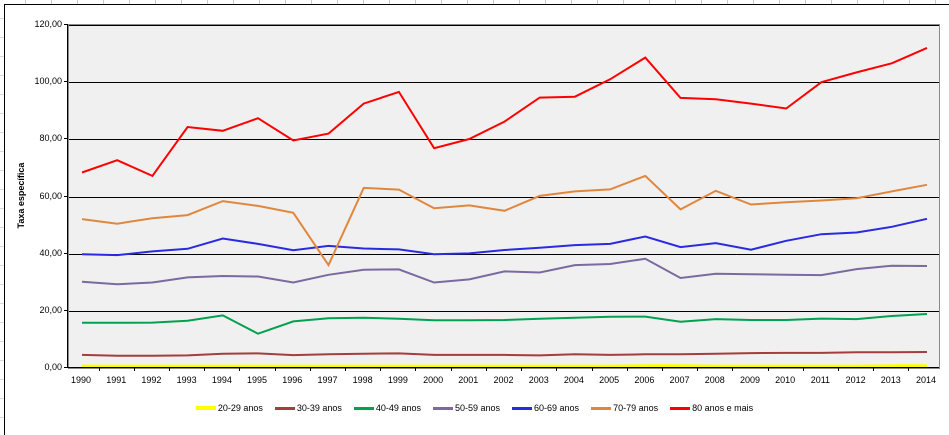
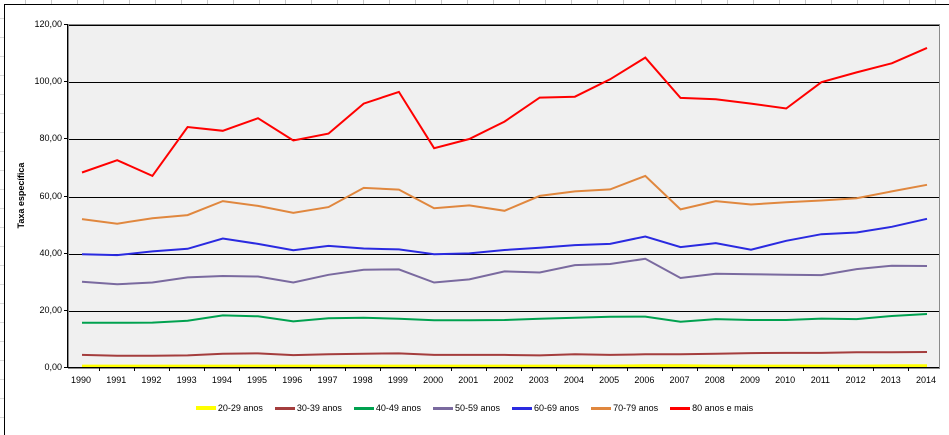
40-49 anos/1995: 12 -> 18
70-79 anos/1997: 36 -> 56
70-79 anos/2008: 62 -> 58
